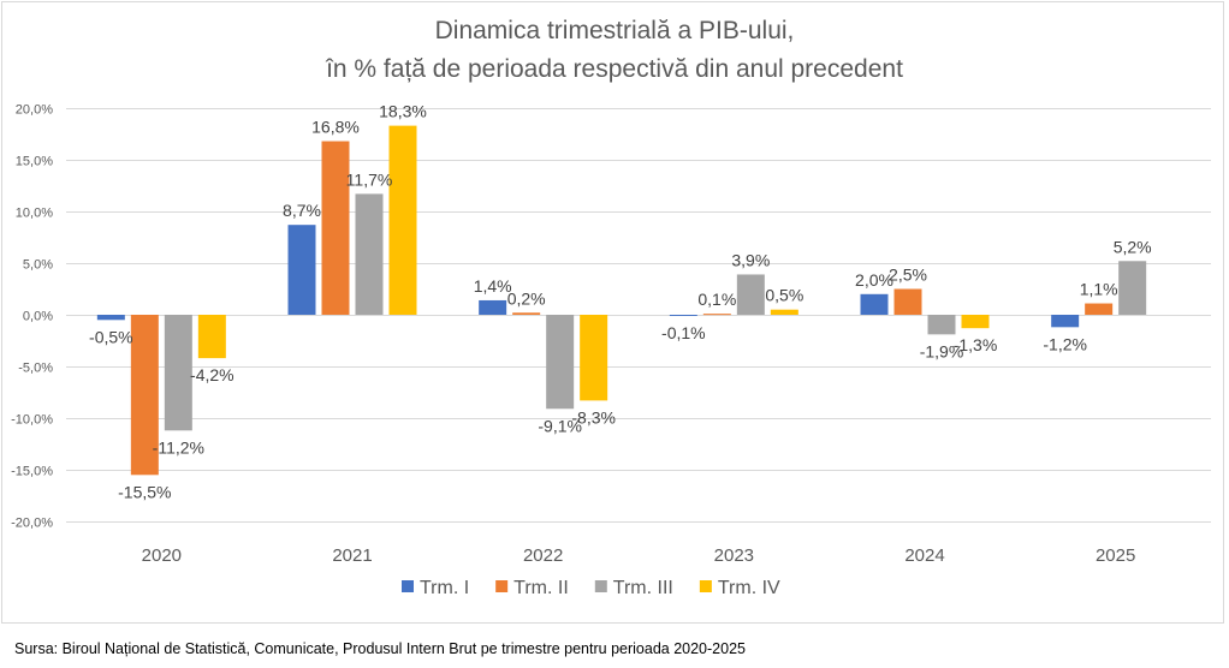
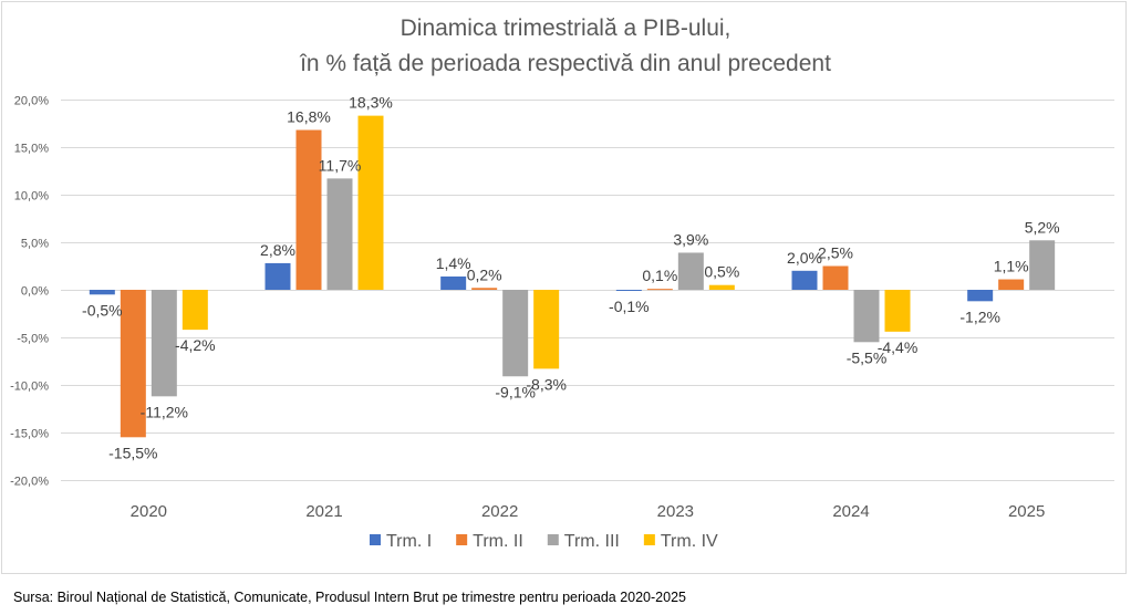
Trm. I/2021: 8,7% -> 2,8%
Trm. III/2024: -1,9% -> -5,5%
Trm. IV/2024: -1,3% -> -4,4%
